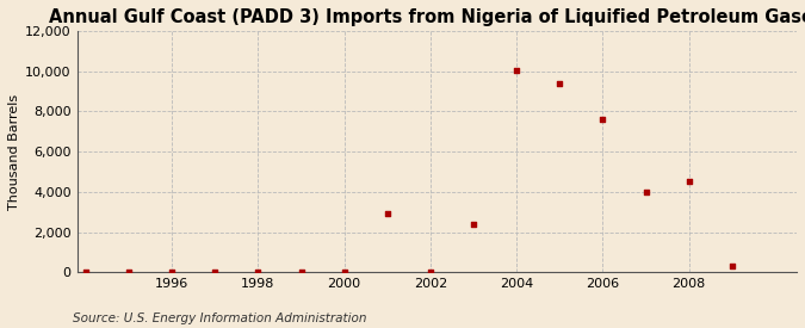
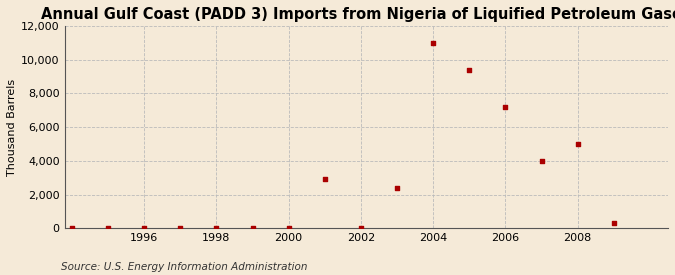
2004: 10,000 -> 11,000
2006: 7,600 -> 7,200
2008: 4,500 -> 5,000
